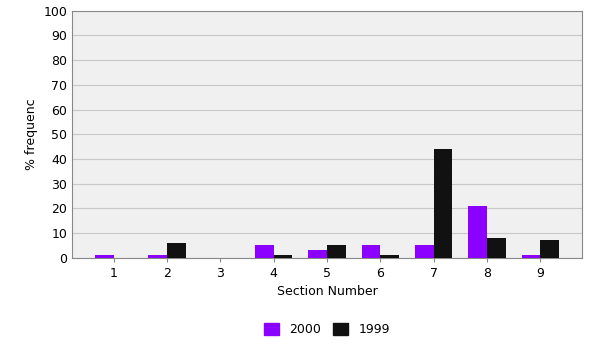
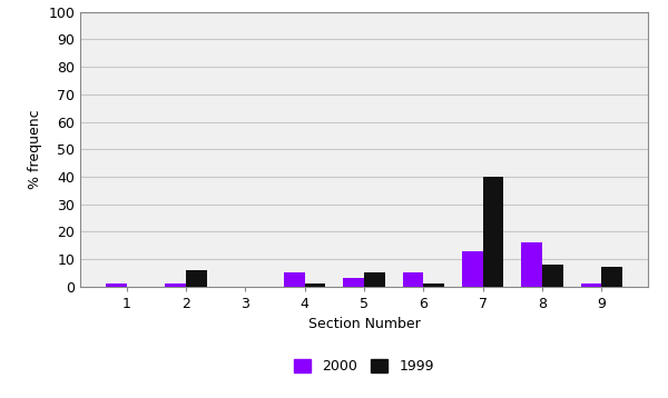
2000/7: 5 -> 13
1999/7: 44 -> 40
2000/8: 21 -> 16
